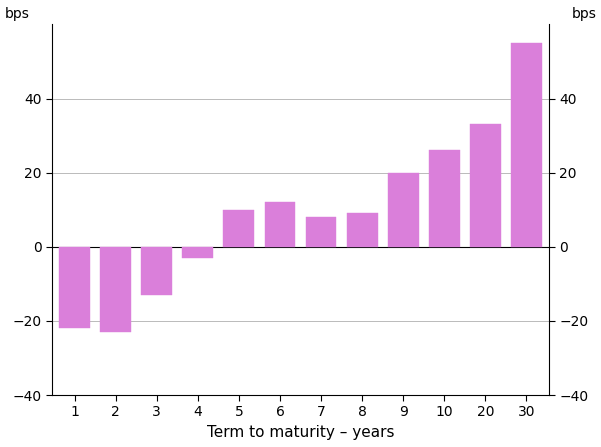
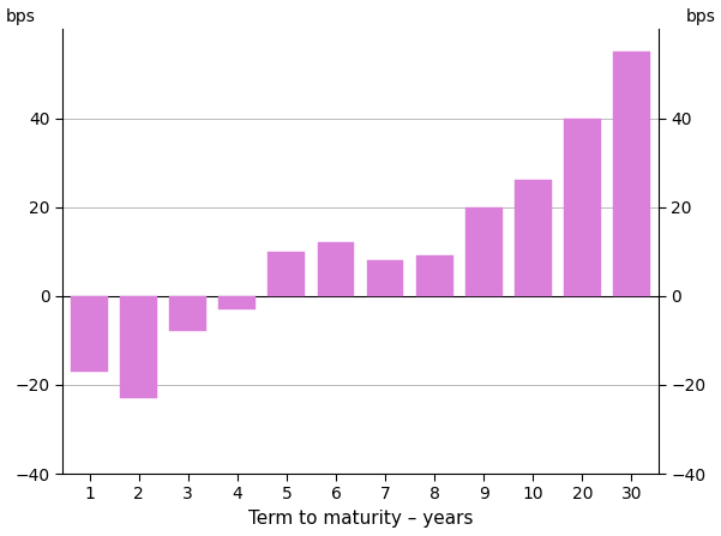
1: -22 -> -17
3: -13 -> -8
20: 33 -> 40
